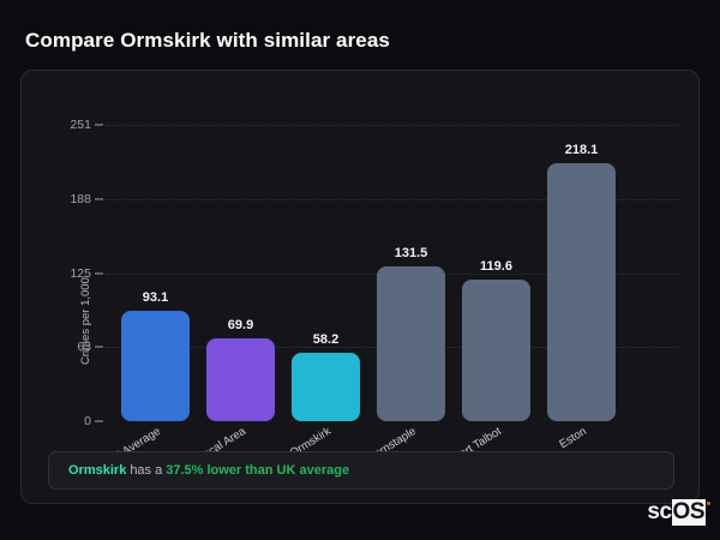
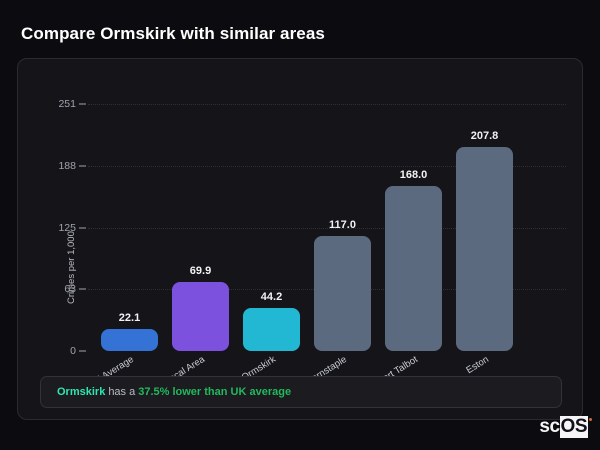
UK Average: 93.1 -> 22.1
Ormskirk: 58.2 -> 44.2
Barnstaple: 131.5 -> 117.0
Port Talbot: 119.6 -> 168.0
Eston: 218.1 -> 207.8
